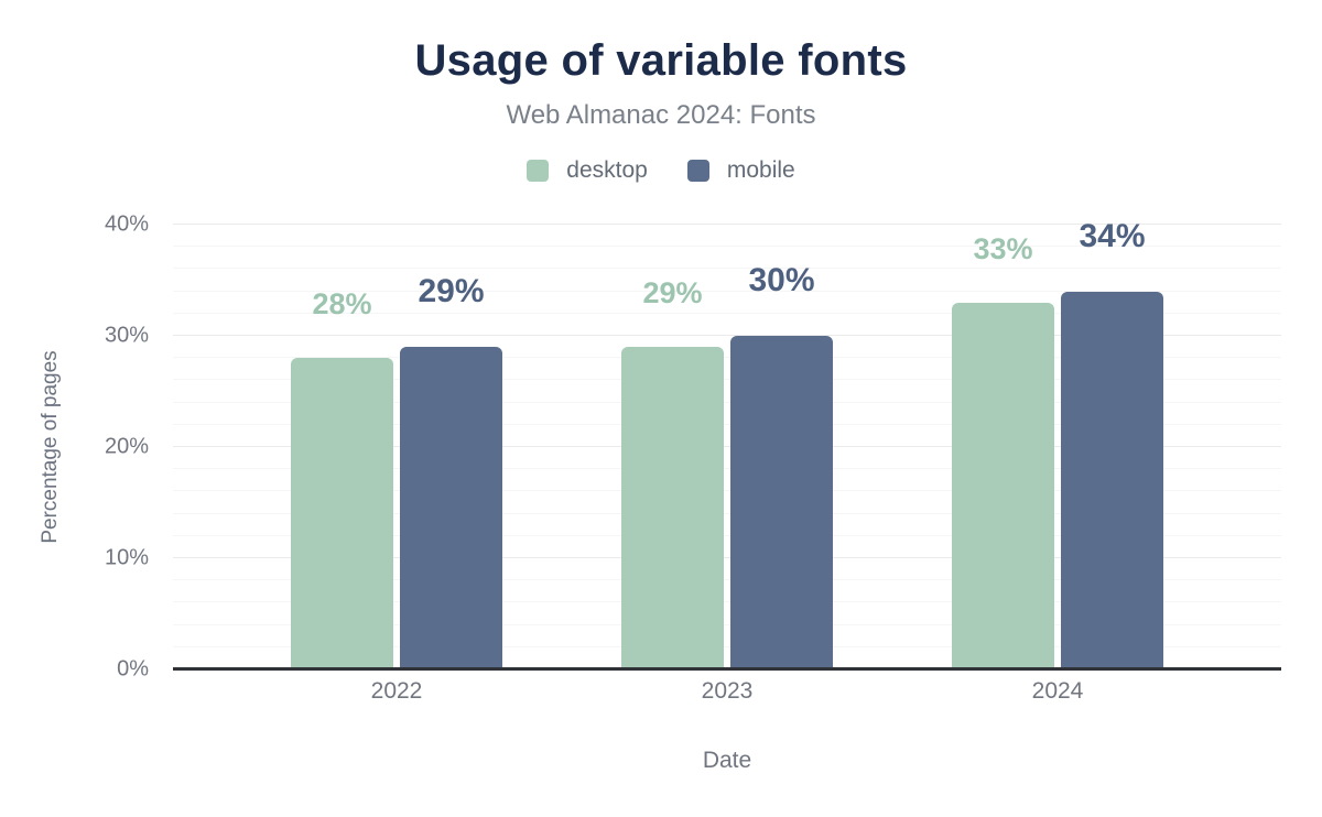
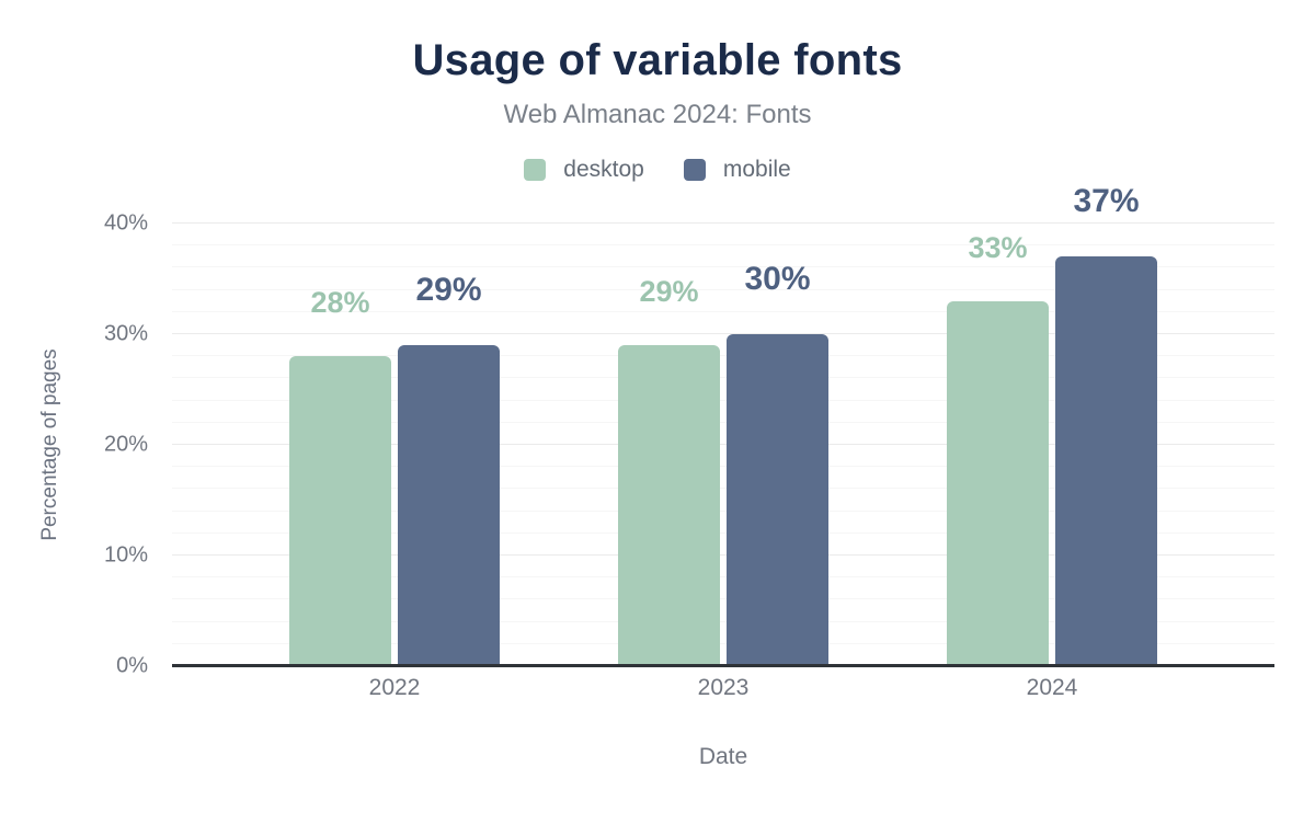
mobile/2024: 34% -> 37%
